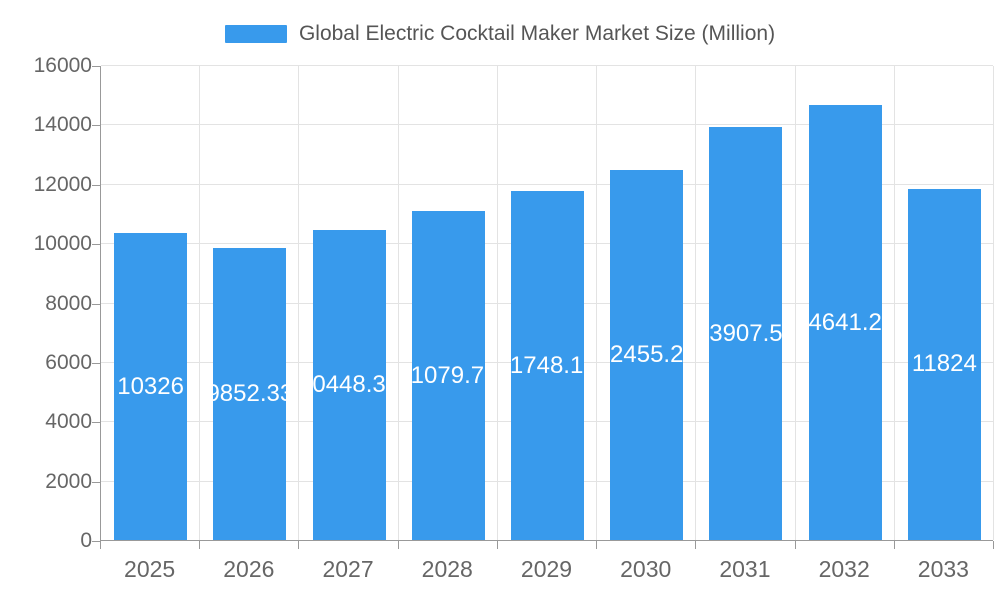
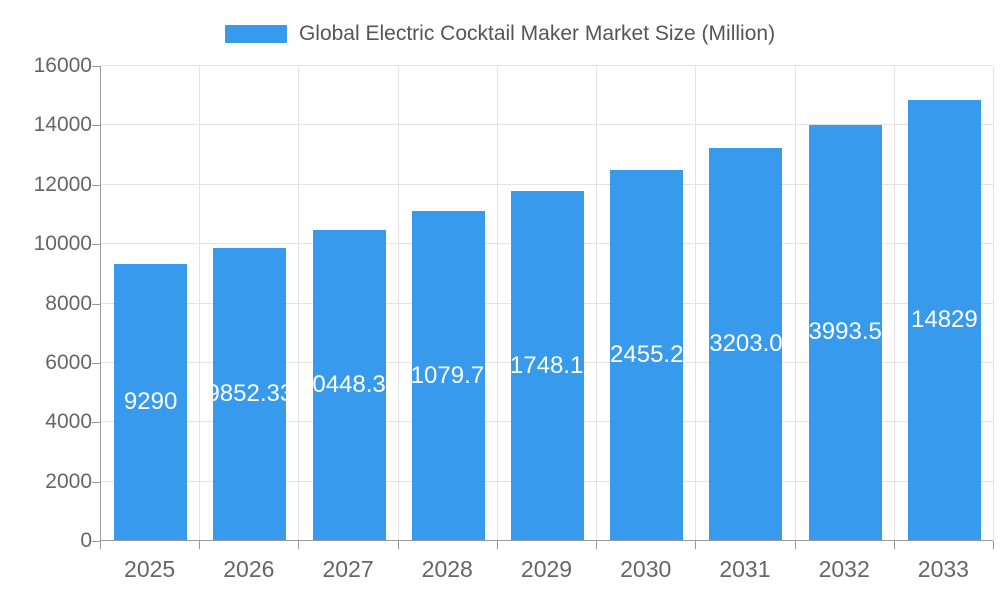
2025: 10326 -> 9290
2031: 13907.55 -> 13203.05
2032: 14641.20 -> 13993.57
2033: 11824 -> 14829
